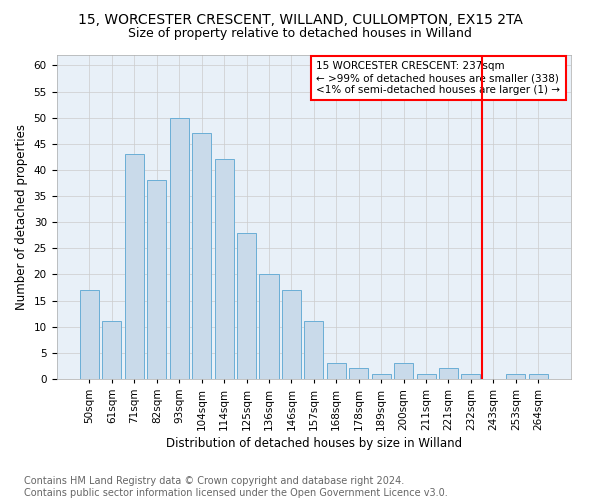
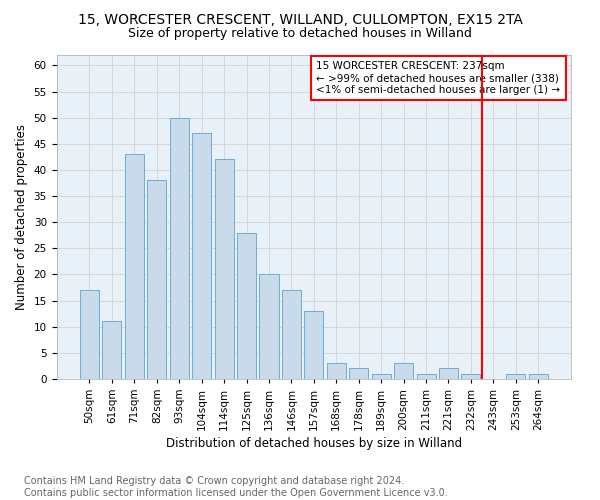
157sqm: 11 -> 13
